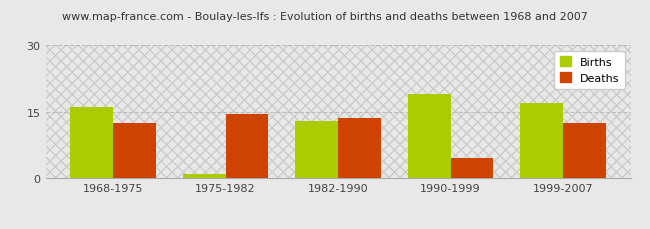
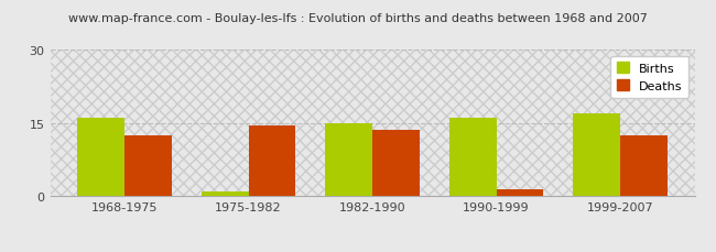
Births/1982-1990: 13 -> 15
Births/1990-1999: 19 -> 16
Deaths/1990-1999: 4.5 -> 1.5
